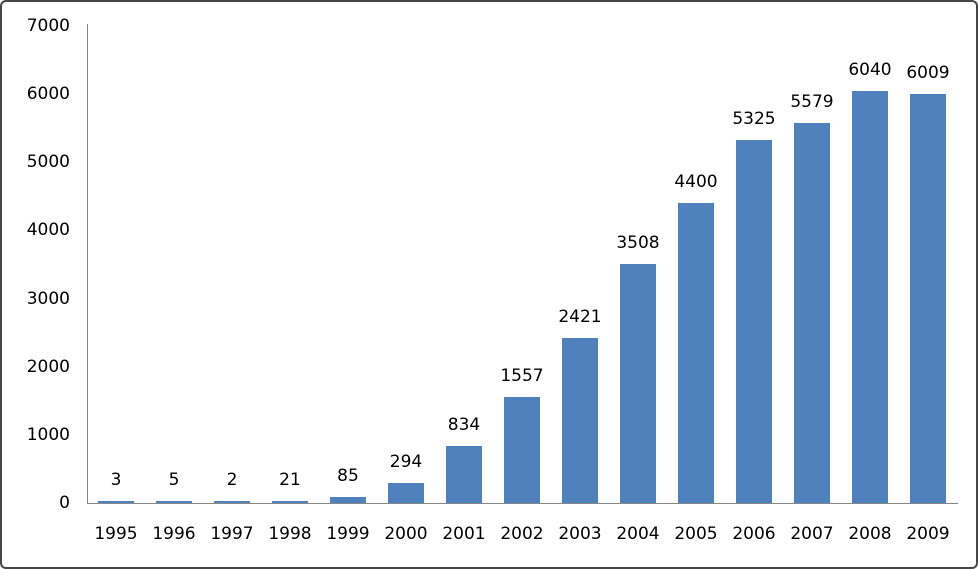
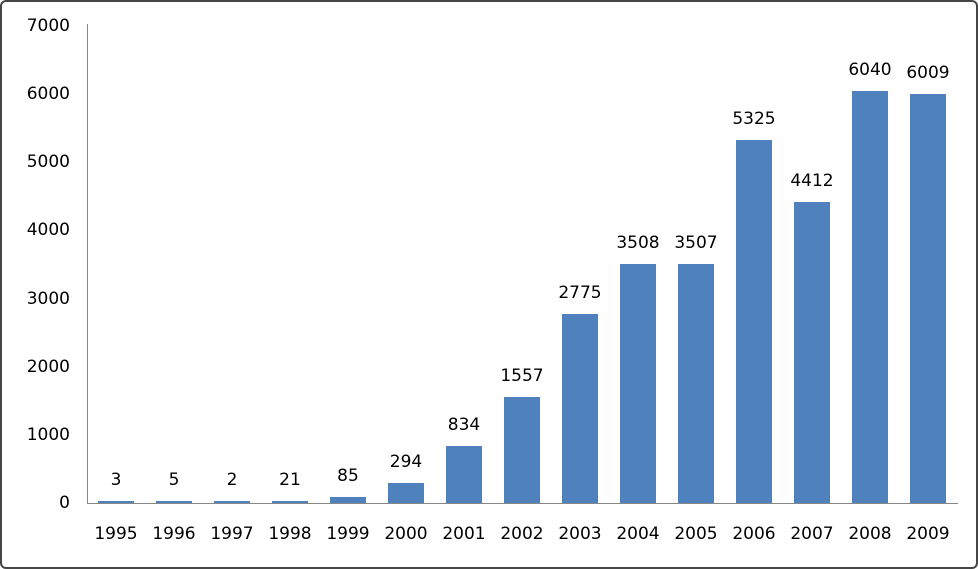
2003: 2421 -> 2775
2005: 4400 -> 3507
2007: 5579 -> 4412
